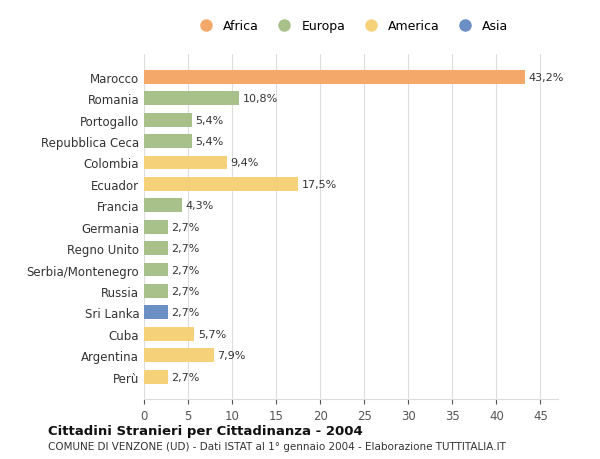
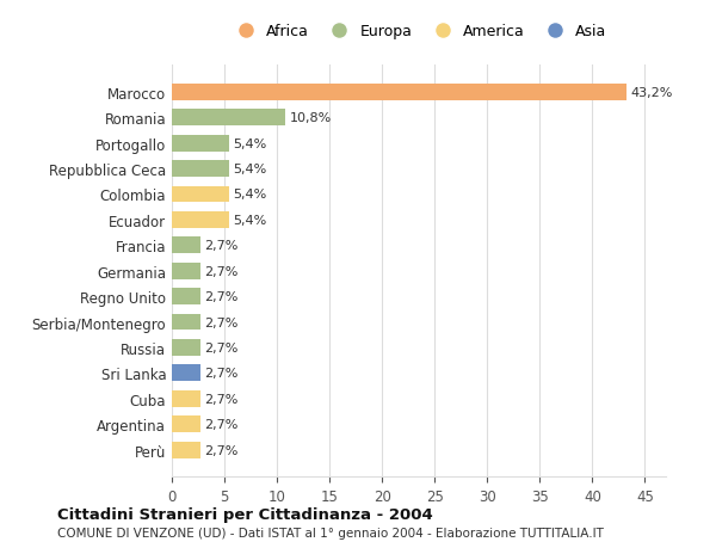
Colombia: 9,4% -> 5,4%
Ecuador: 17,5% -> 5,4%
Francia: 4,3% -> 2,7%
Cuba: 5,7% -> 2,7%
Argentina: 7,9% -> 2,7%
